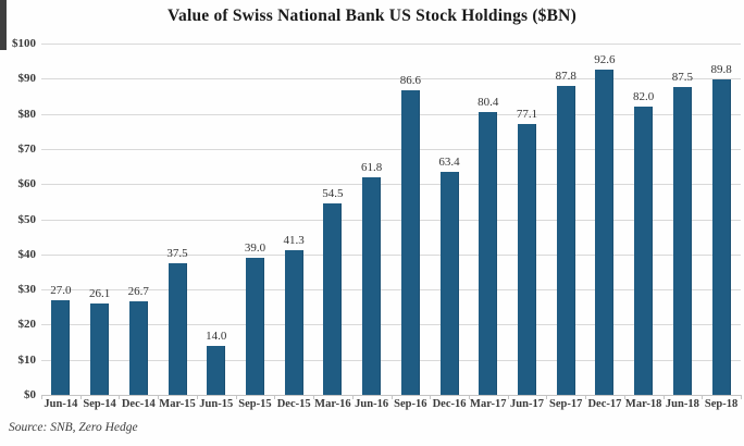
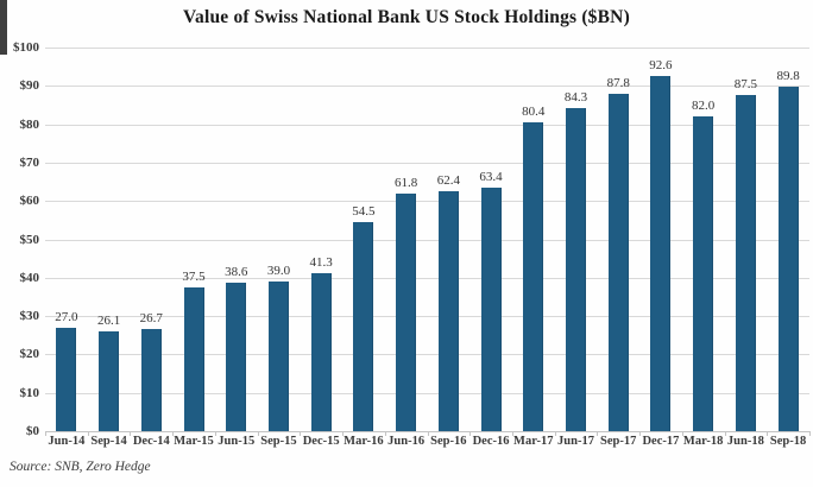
Jun-15: 14.0 -> 38.6
Sep-16: 86.6 -> 62.4
Jun-17: 77.1 -> 84.3
